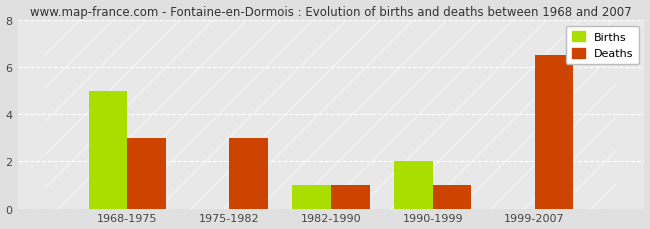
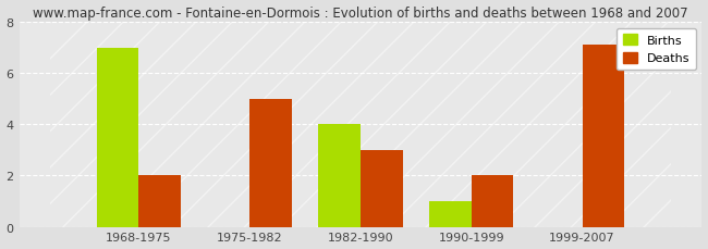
Births/1968-1975: 5 -> 7
Deaths/1968-1975: 3.0 -> 2.0
Deaths/1975-1982: 3.0 -> 5.0
Births/1982-1990: 1 -> 4
Deaths/1982-1990: 1.0 -> 3.0
Births/1990-1999: 2 -> 1
Deaths/1990-1999: 1.0 -> 2.0
Deaths/1999-2007: 6.5 -> 7.1
